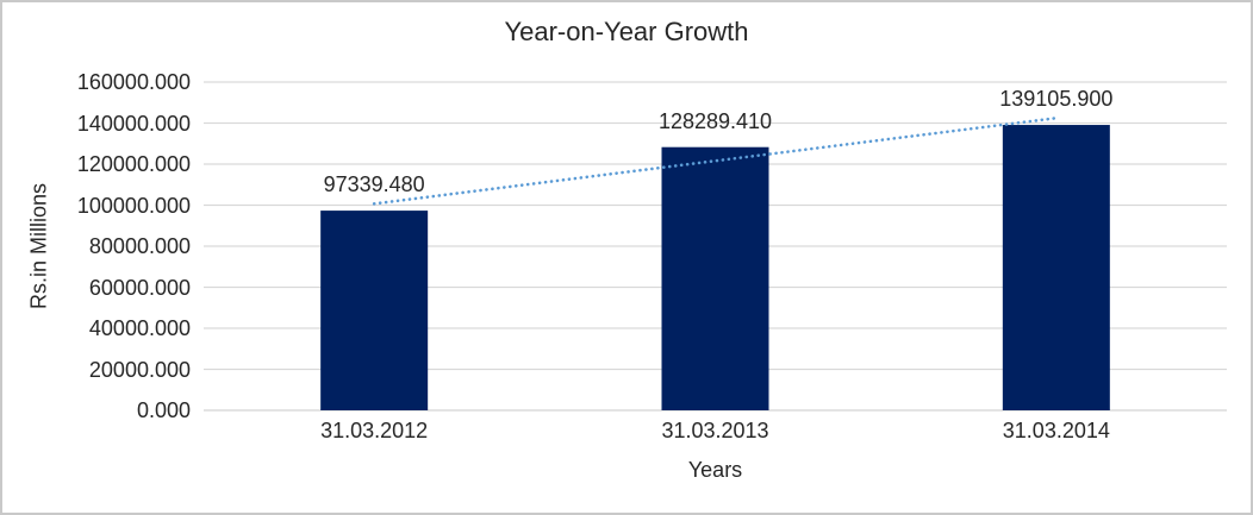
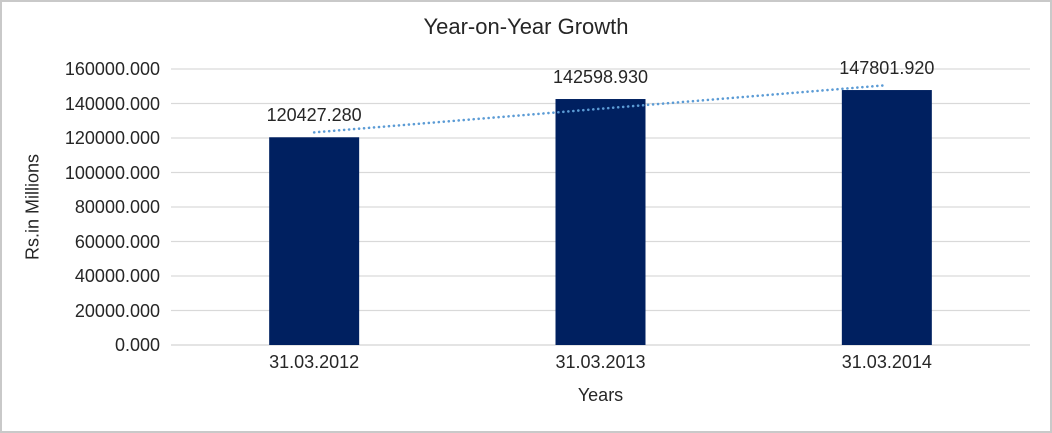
31.03.2012: 97339.480 -> 120427.280
31.03.2013: 128289.410 -> 142598.930
31.03.2014: 139105.900 -> 147801.920
